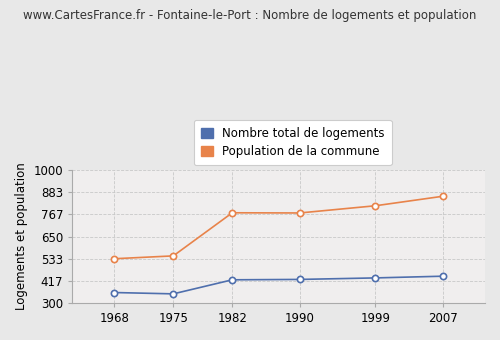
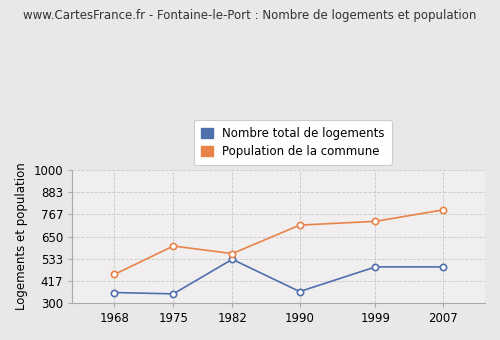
Population de la commune/1968: 530 -> 450
Population de la commune/1975: 550 -> 600
Nombre total de logements/1982: 420 -> 530
Population de la commune/1982: 780 -> 560
Nombre total de logements/1990: 420 -> 360
Population de la commune/1990: 770 -> 710
Nombre total de logements/1999: 430 -> 490
Population de la commune/1999: 810 -> 730
Nombre total de logements/2007: 440 -> 490
Population de la commune/2007: 860 -> 790
